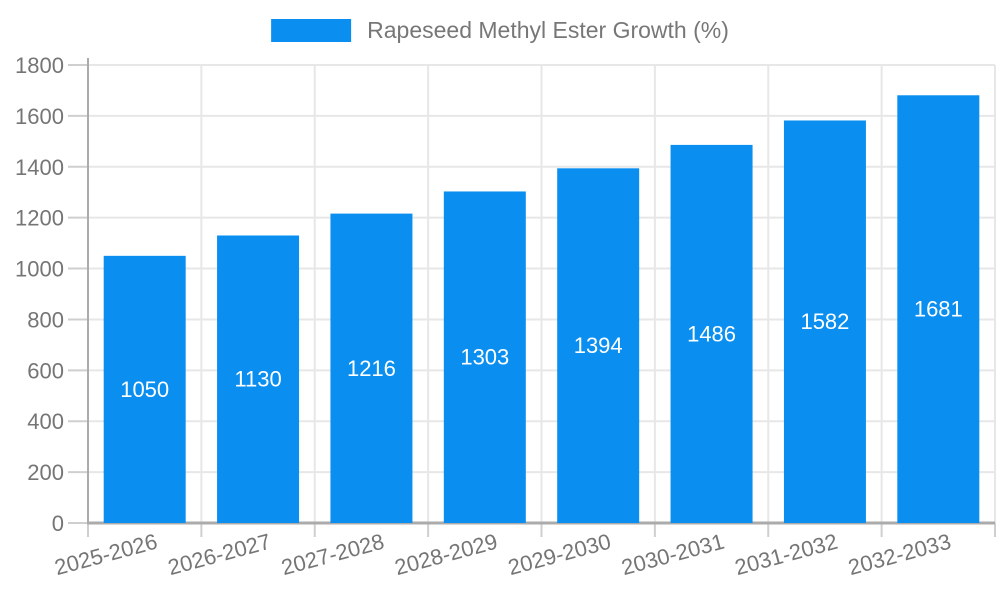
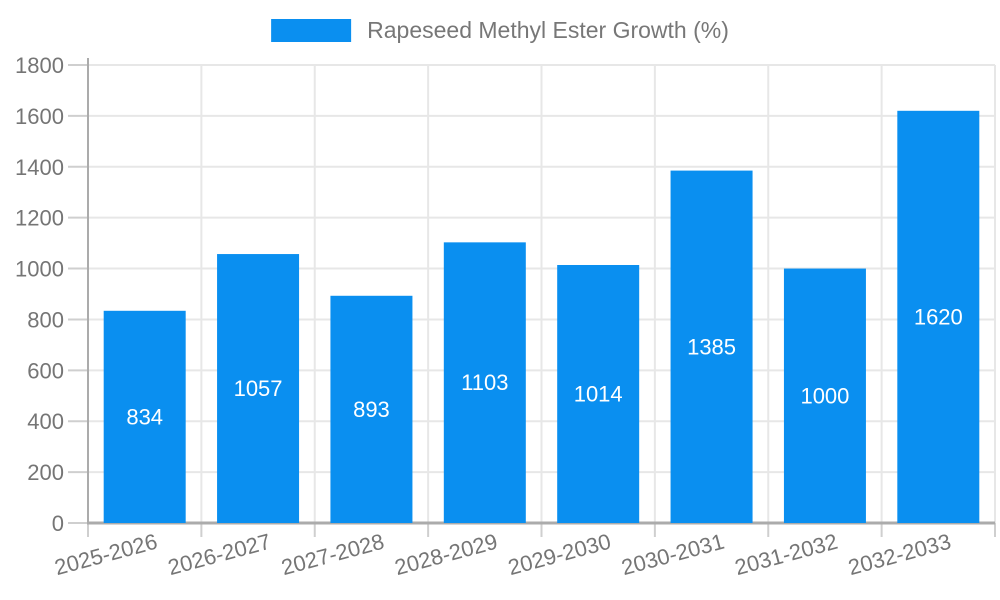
2025-2026: 1050 -> 834
2026-2027: 1130 -> 1057
2027-2028: 1216 -> 893
2028-2029: 1303 -> 1103
2029-2030: 1394 -> 1014
2030-2031: 1486 -> 1385
2031-2032: 1582 -> 1000
2032-2033: 1681 -> 1620
